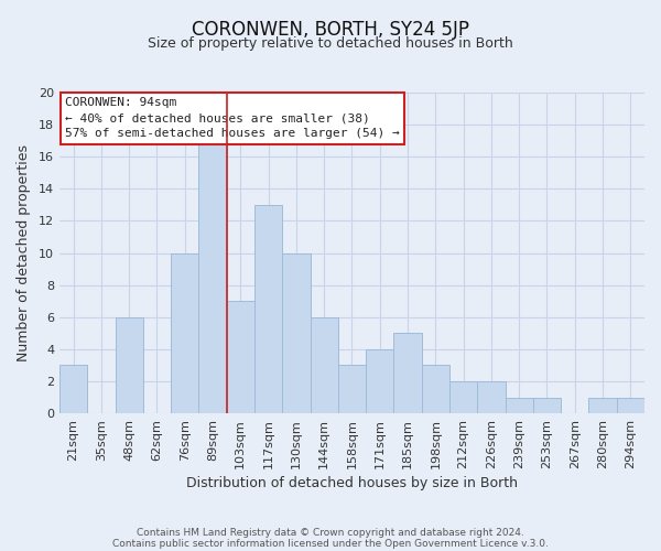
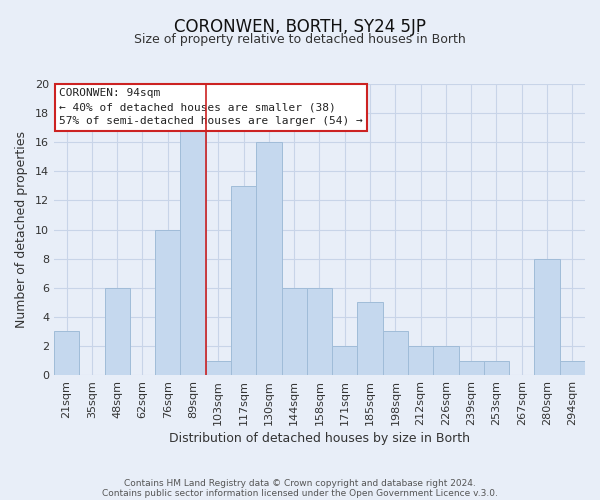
103sqm: 7 -> 1
130sqm: 10 -> 16
158sqm: 3 -> 6
171sqm: 4 -> 2
280sqm: 1 -> 8
